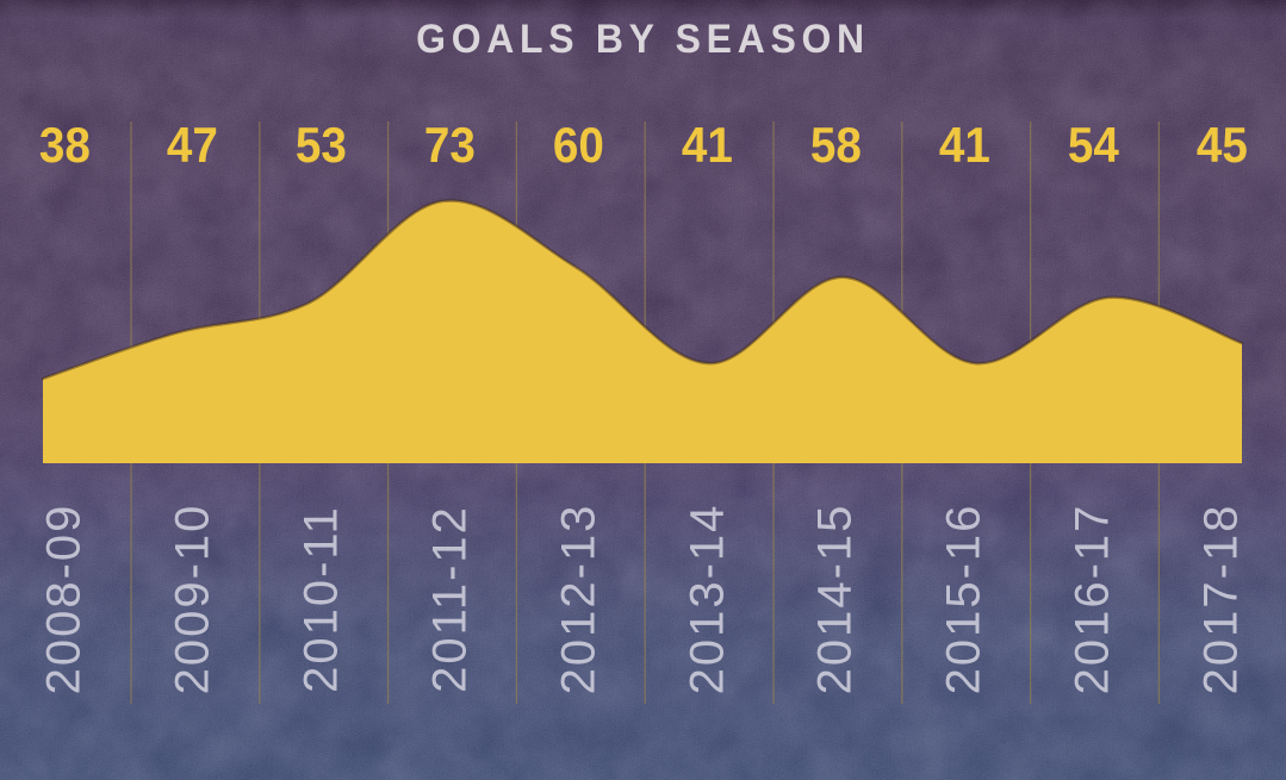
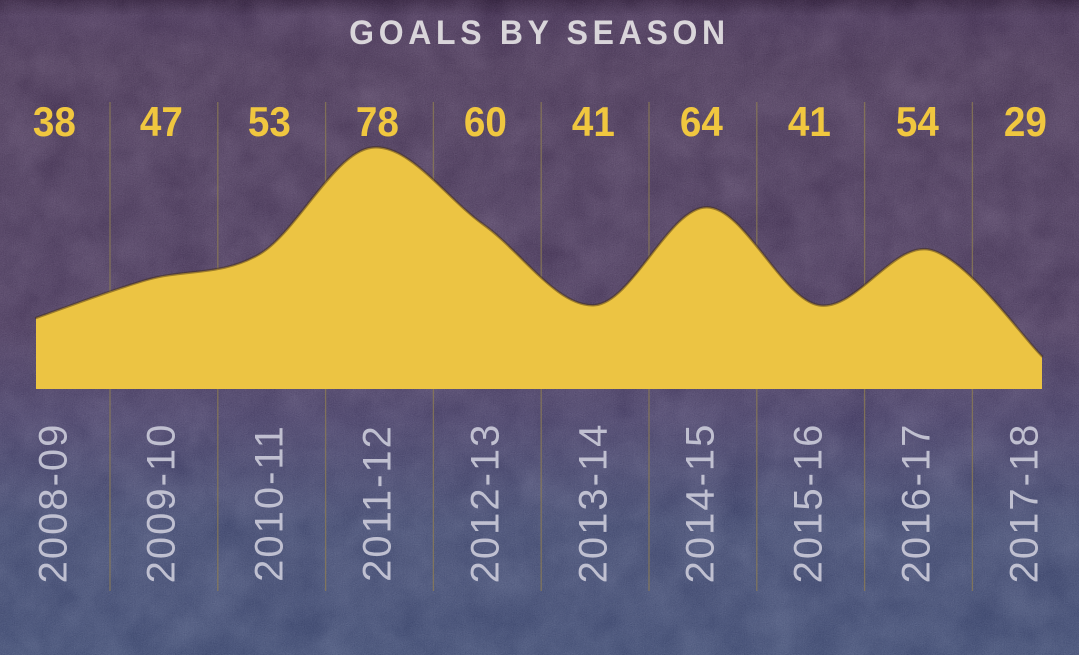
2011-12: 73 -> 78
2014-15: 58 -> 64
2017-18: 45 -> 29
